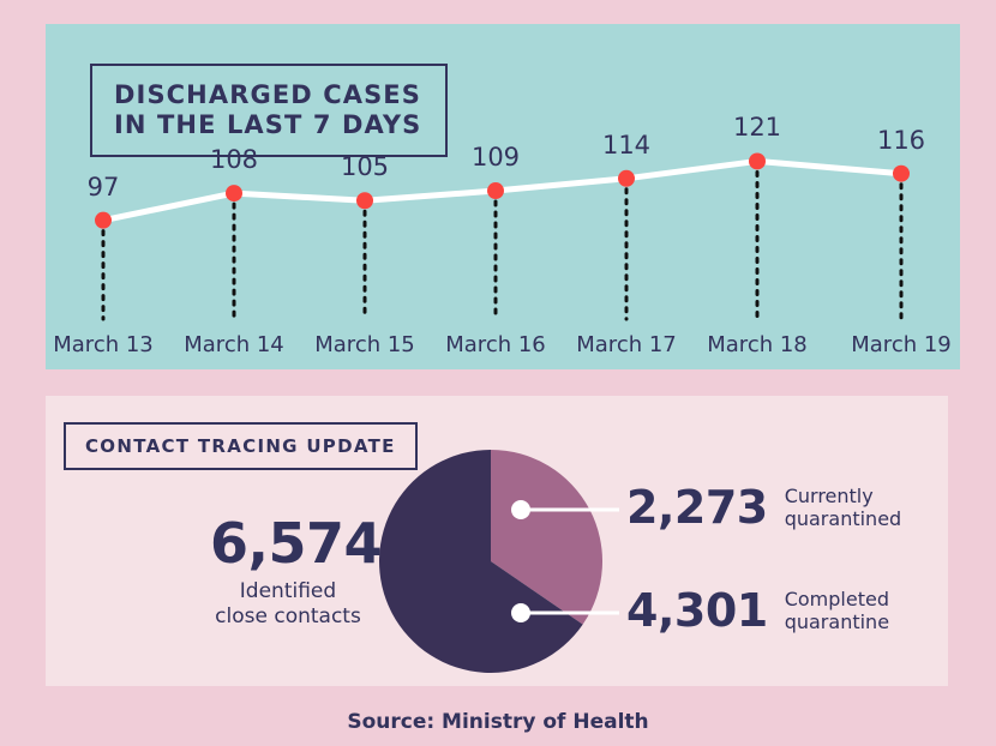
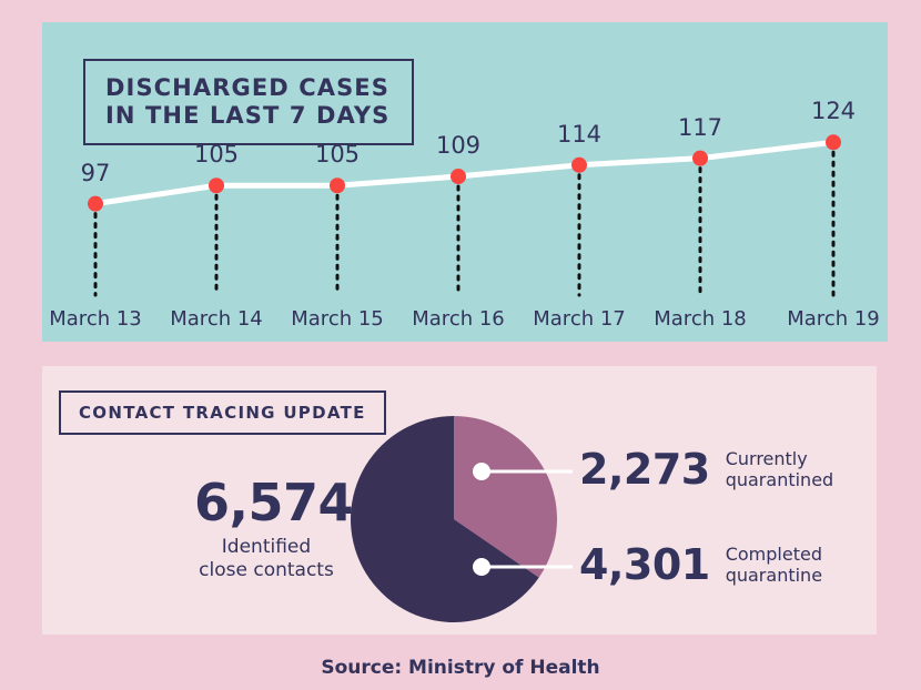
March 14: 108 -> 105
March 18: 121 -> 117
March 19: 116 -> 124
